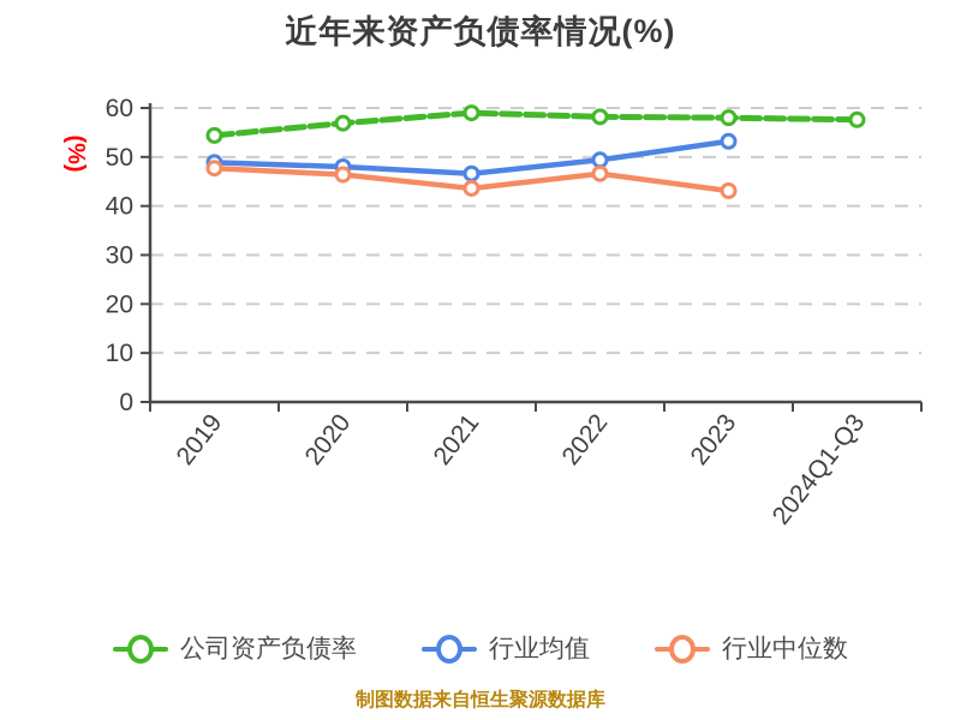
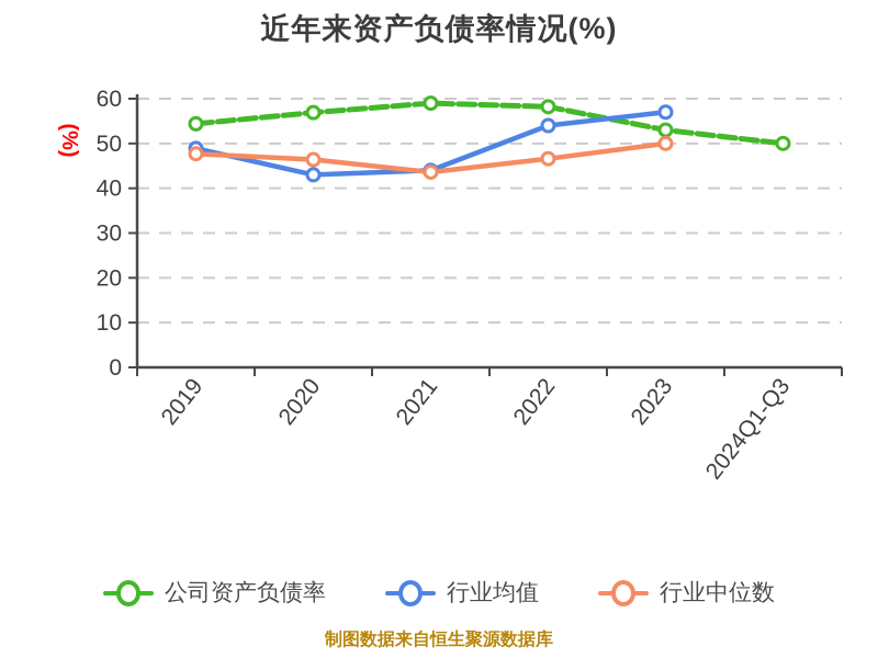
行业均值/2020: 48 -> 43
行业均值/2021: 47 -> 44
行业均值/2022: 49 -> 54
公司资产负债率/2023: 58 -> 53
行业均值/2023: 53 -> 57
行业中位数/2023: 43 -> 50
公司资产负债率/2024Q1-Q3: 58 -> 50
